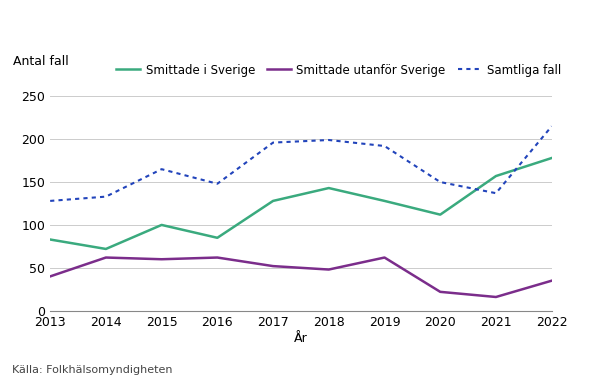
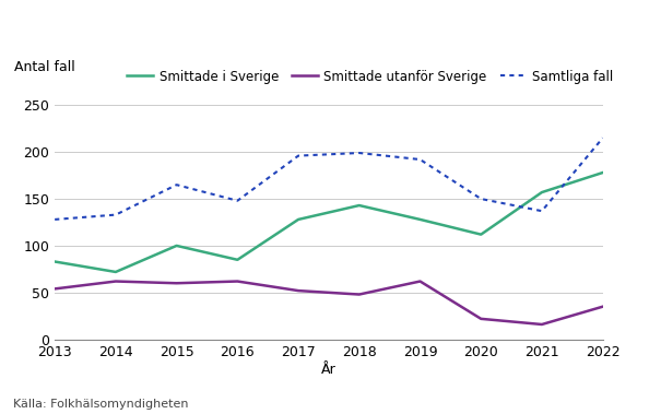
Smittade utanför Sverige/2013: 40 -> 54
